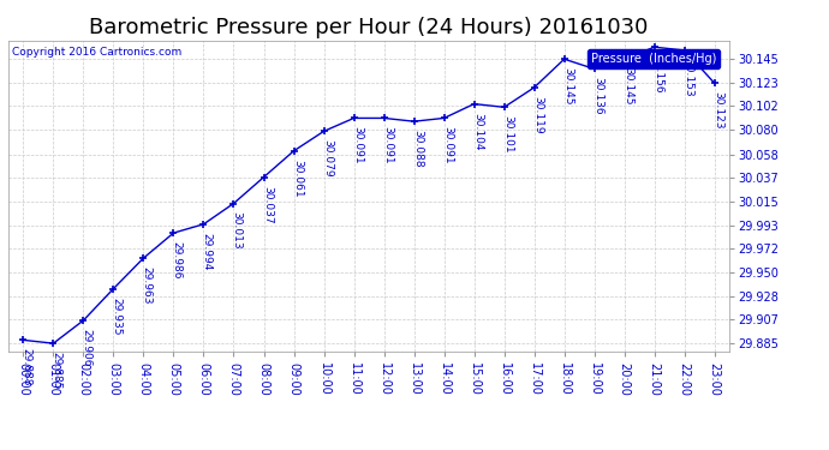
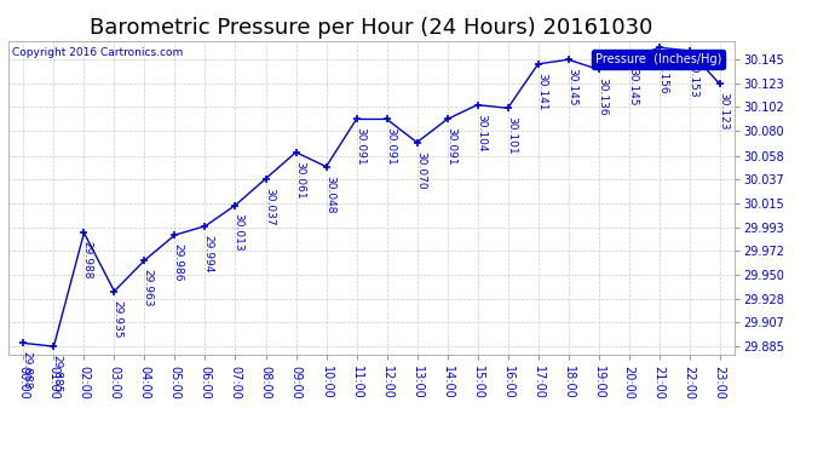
02:00: 29.906 -> 29.988
10:00: 30.079 -> 30.048
13:00: 30.088 -> 30.070
17:00: 30.119 -> 30.141
